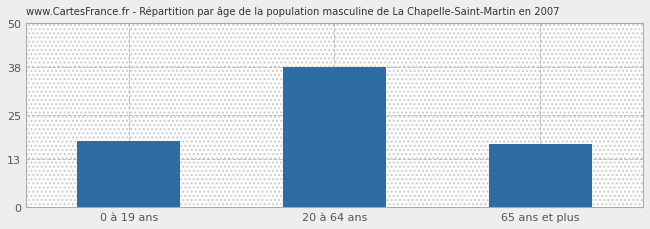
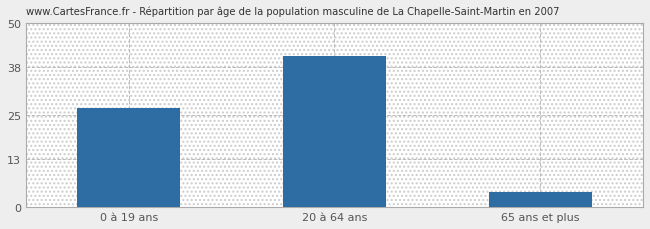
0 à 19 ans: 18 -> 27
20 à 64 ans: 38 -> 41
65 ans et plus: 17 -> 4
